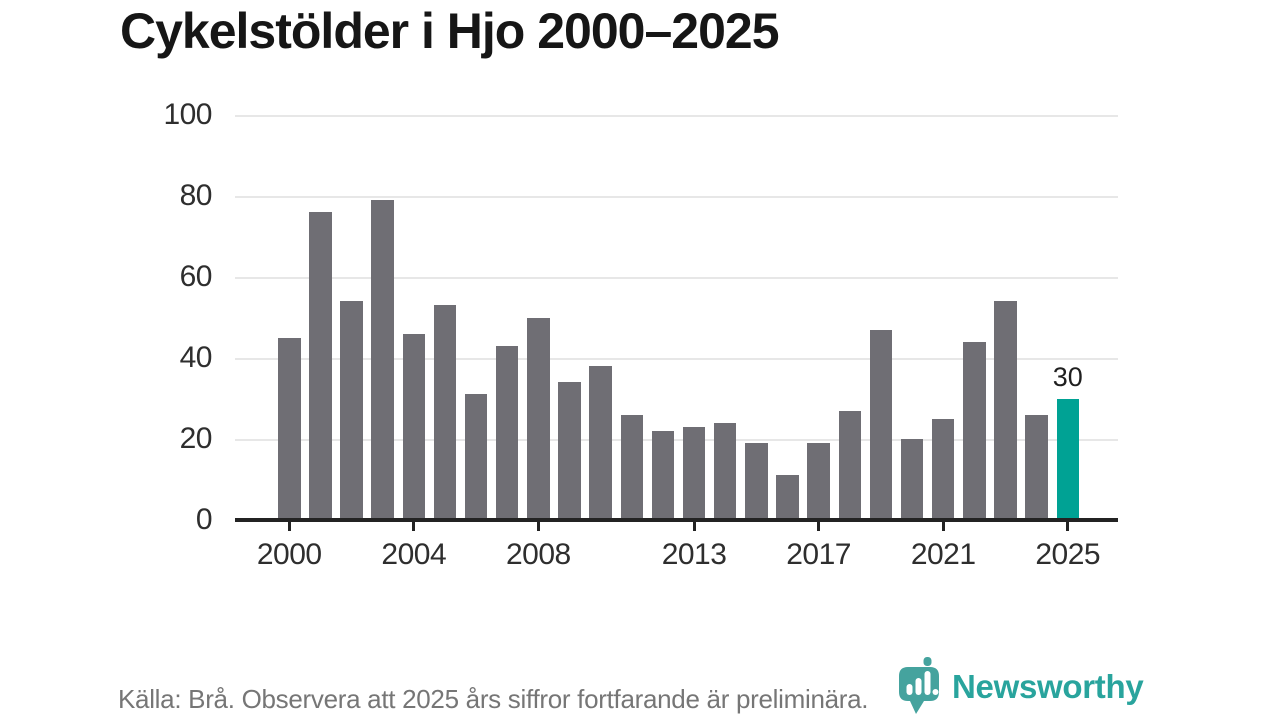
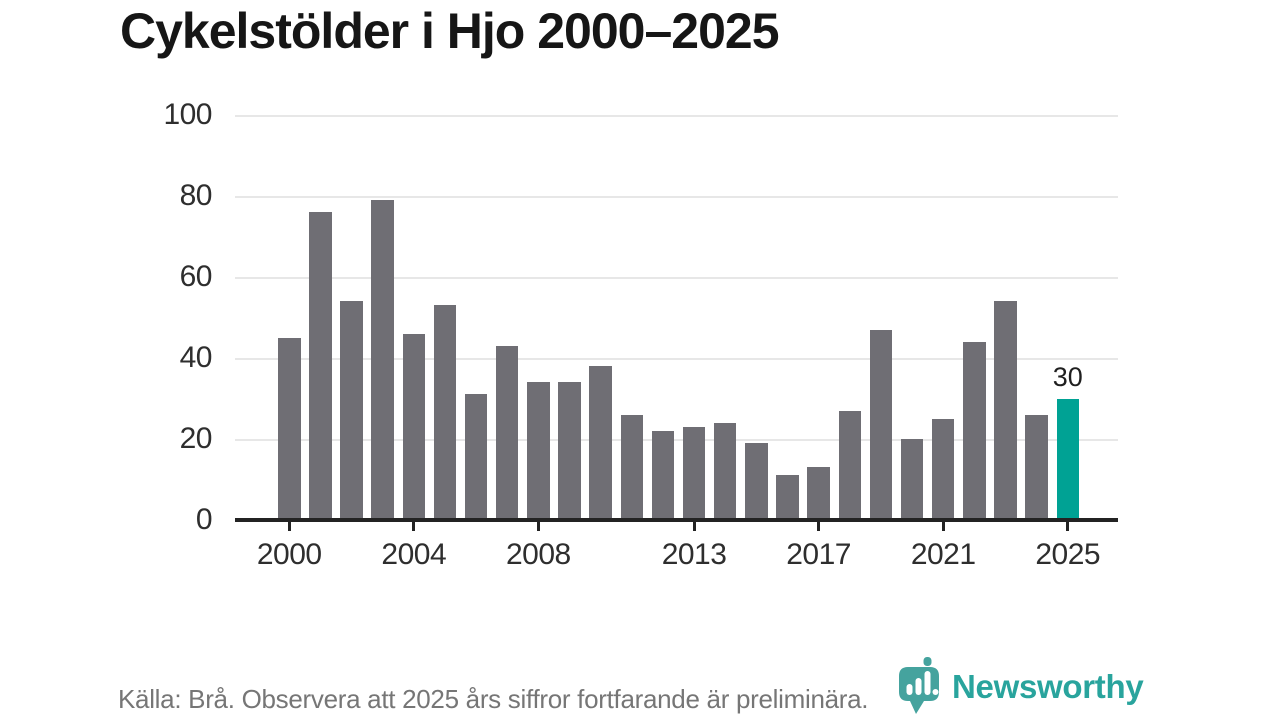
2008: 50 -> 34
2017: 19 -> 13
